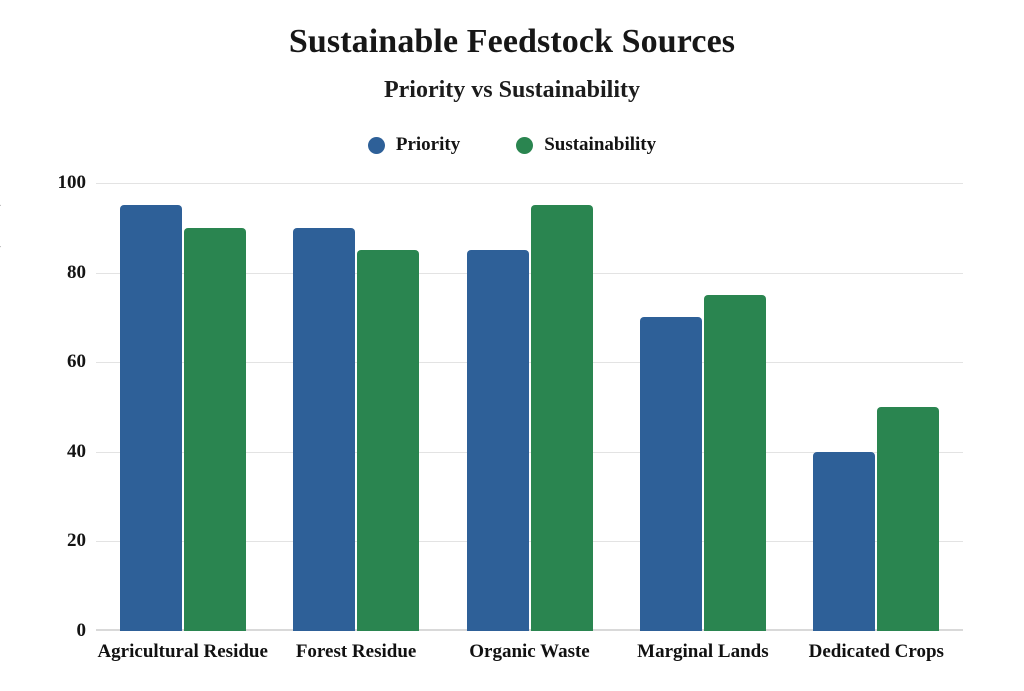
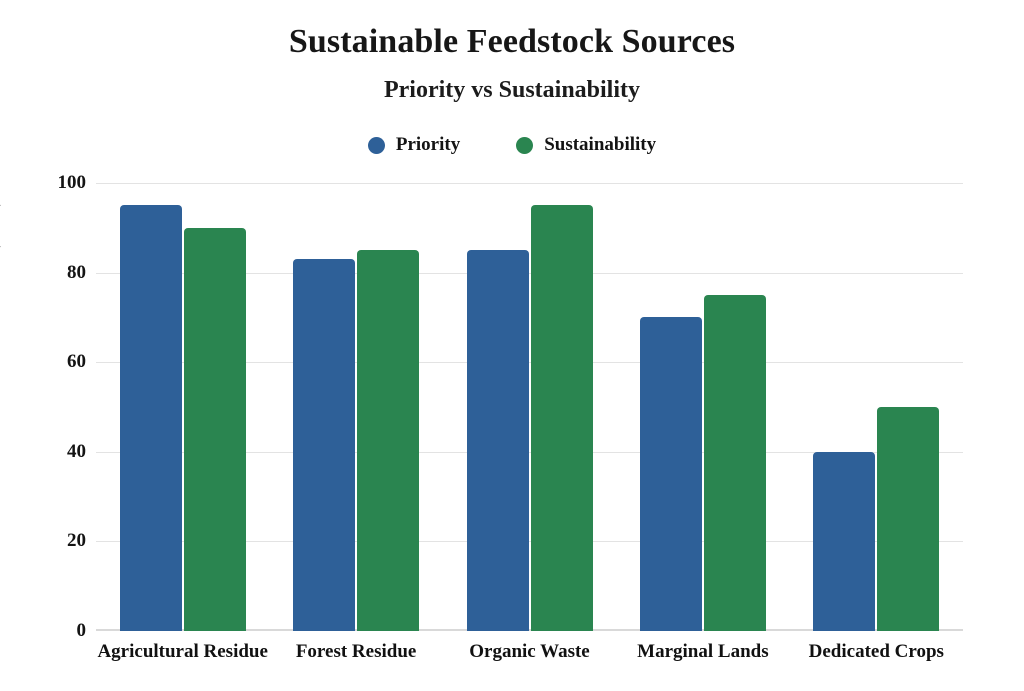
Priority/Forest Residue: 90 -> 83
